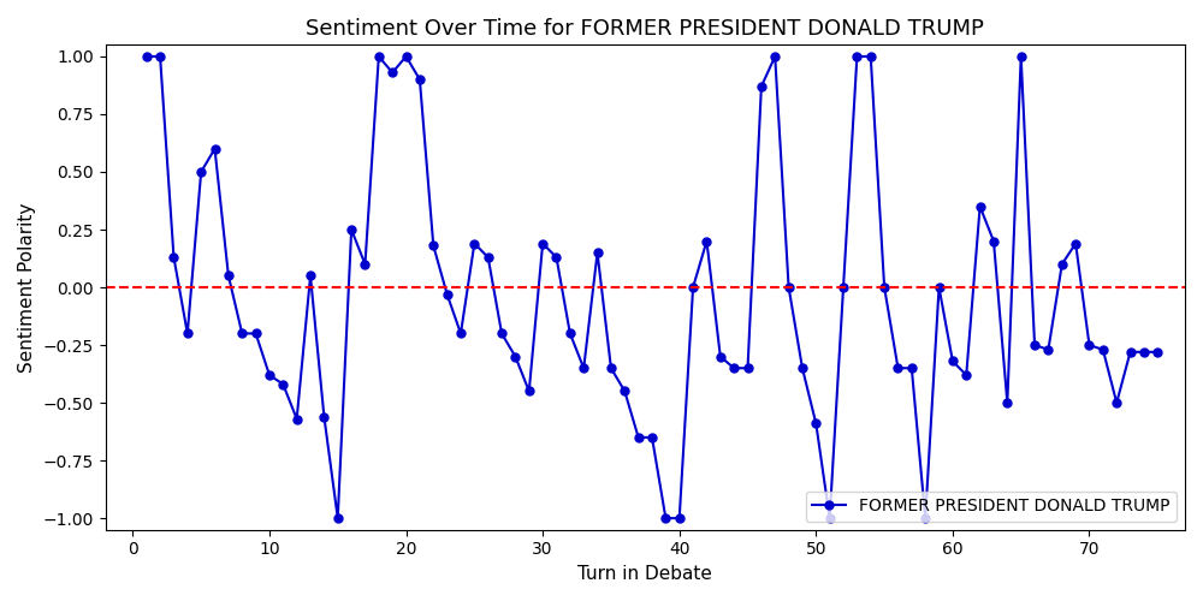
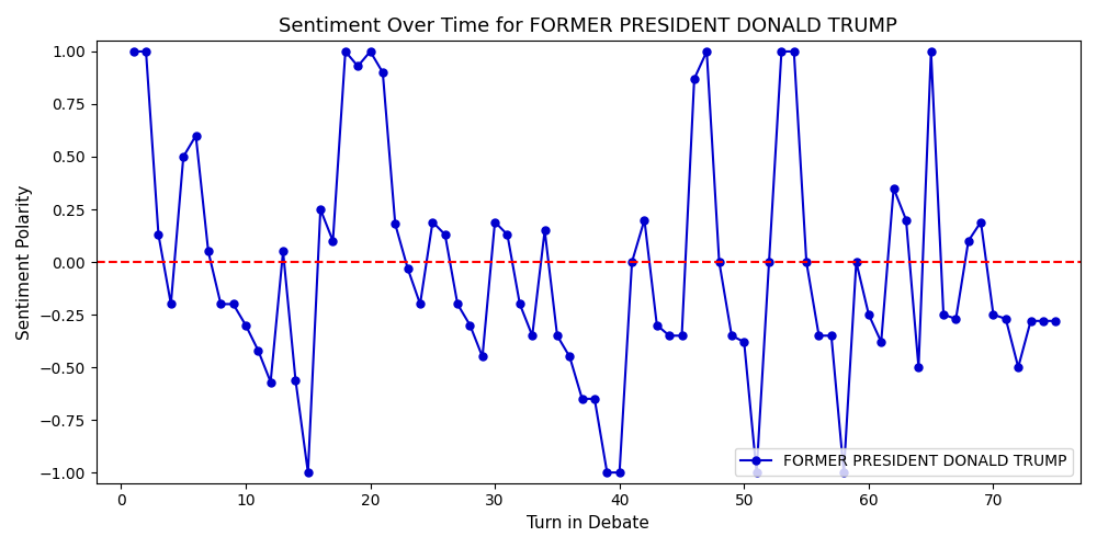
10: -0.38 -> -0.30
50: -0.59 -> -0.38
60: -0.32 -> -0.25
